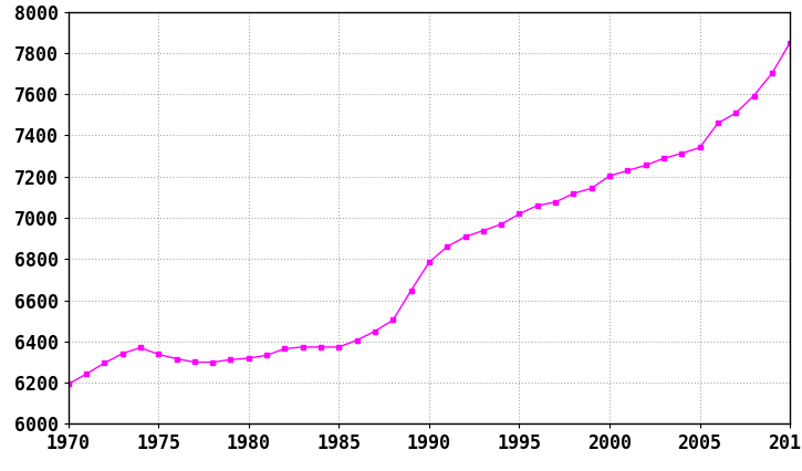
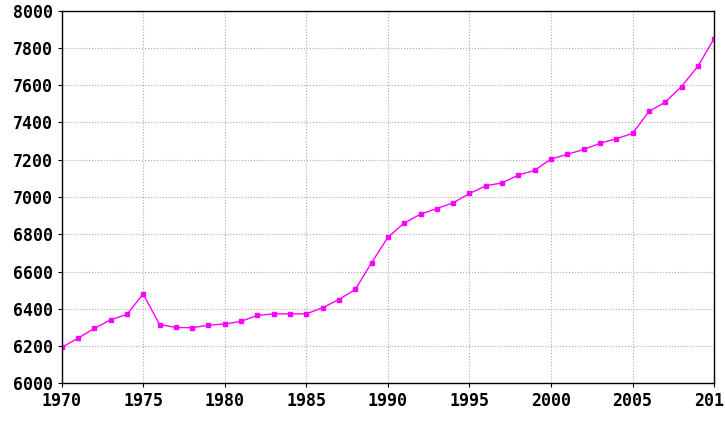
1975: 6340 -> 6480
